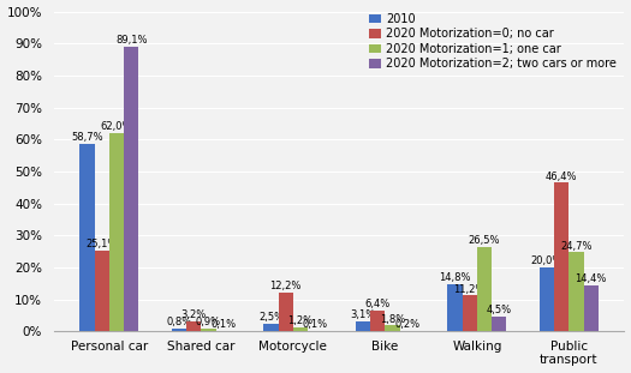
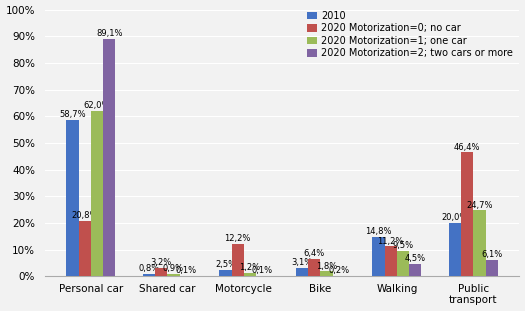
2020 Motorization=0; no car/Personal car: 25,1% -> 20,8%
2020 Motorization=1; one car/Walking: 26.5% -> 9.5%
2020 Motorization=2; two cars or more/Public transport: 14,4% -> 6,1%
